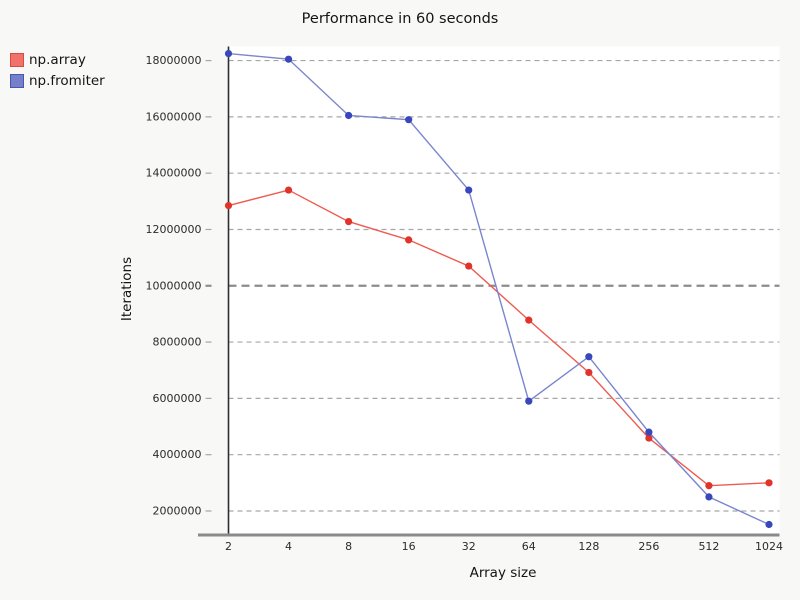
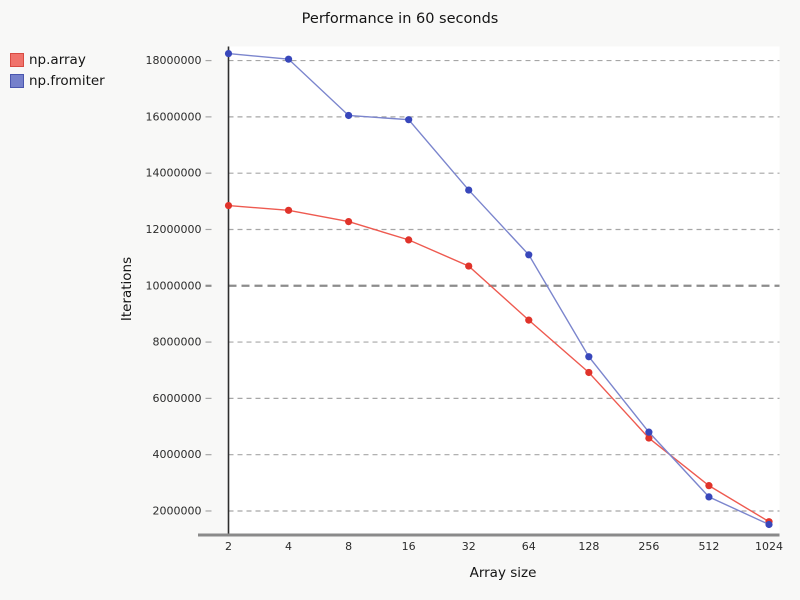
np.array/4: 13400000 -> 12700000
np.fromiter/64: 5900000 -> 11100000
np.array/1024: 3000000 -> 1600000
